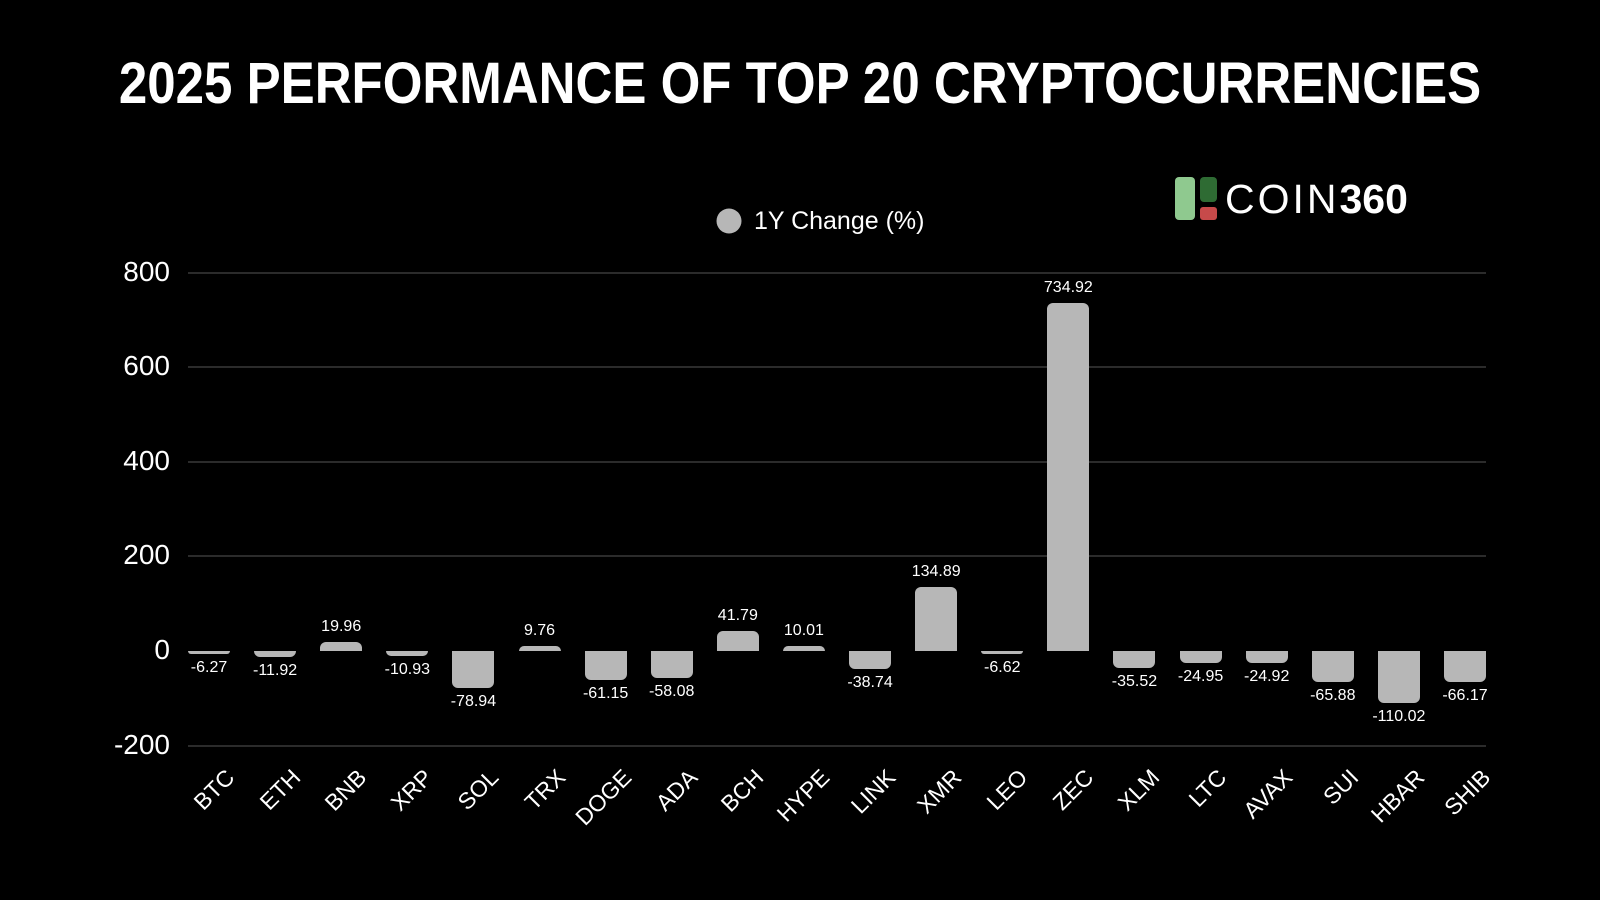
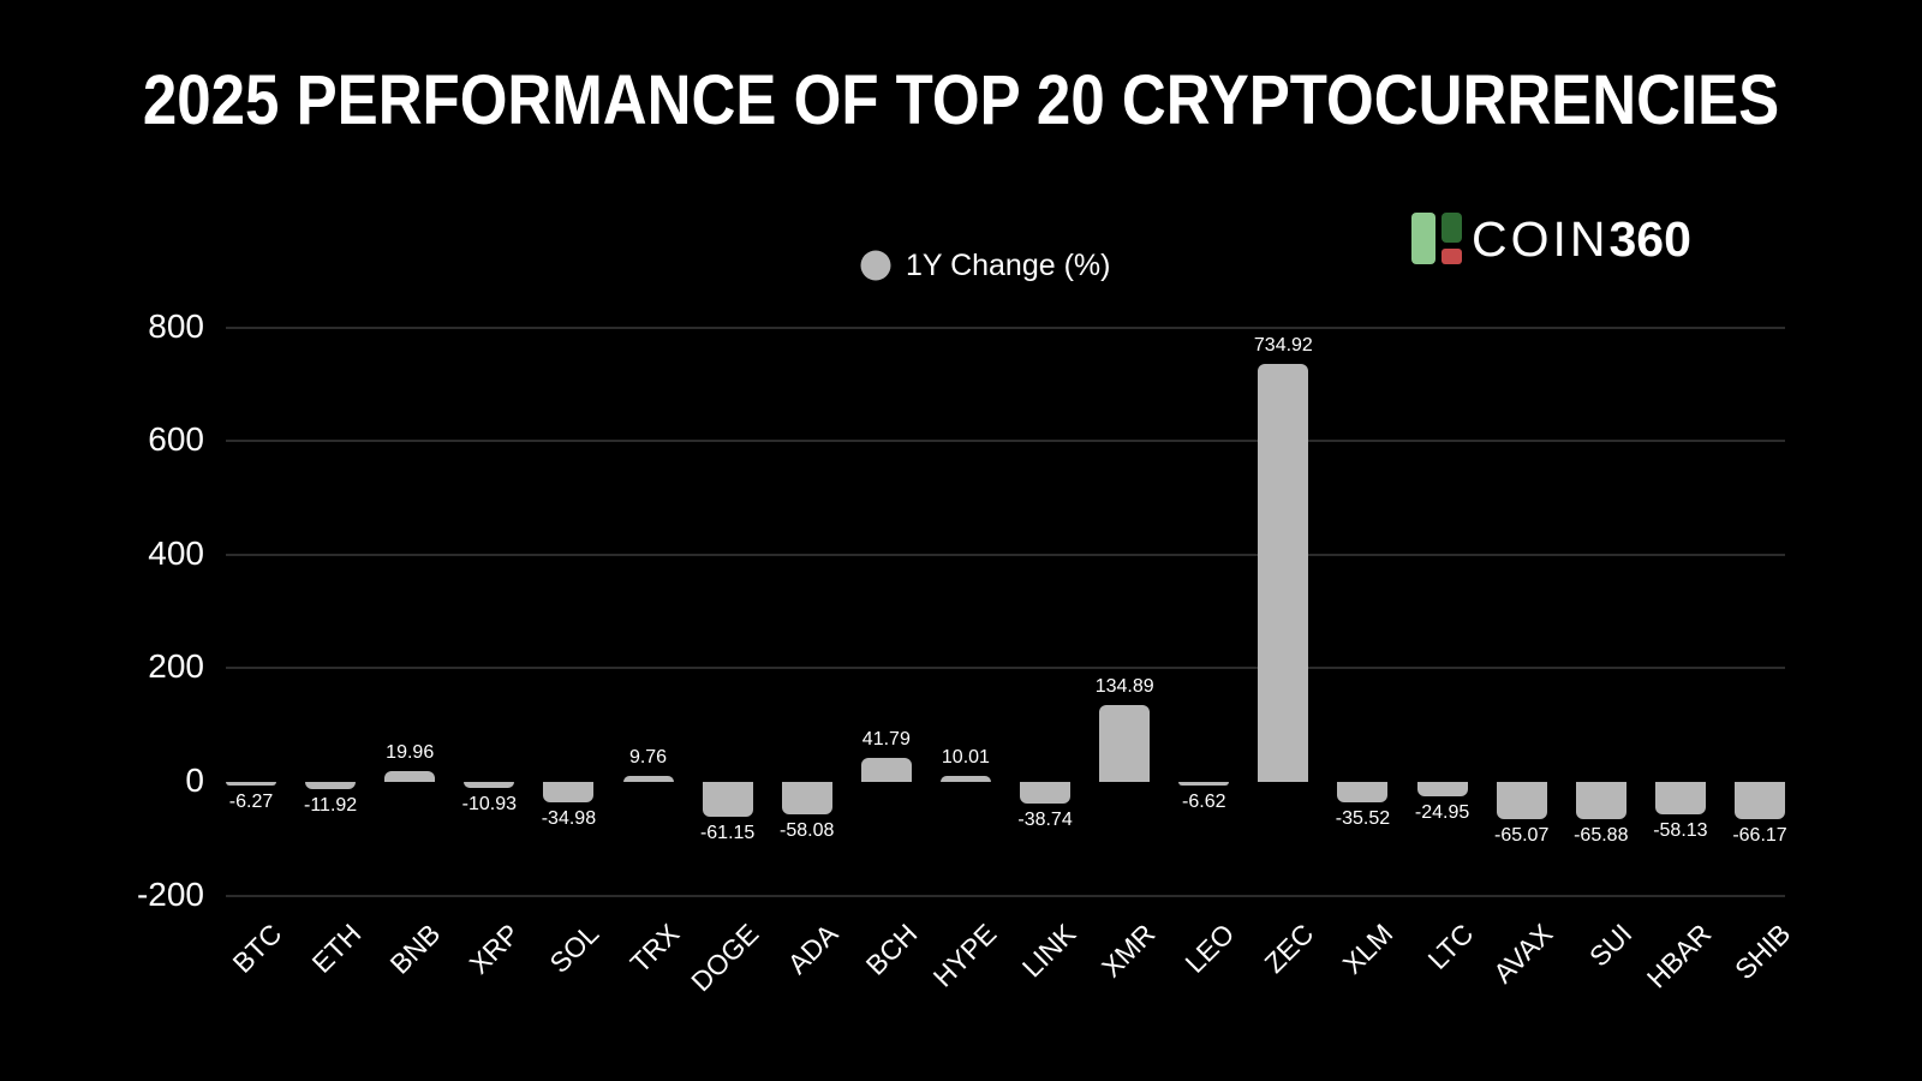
SOL: -78.94 -> -34.98
AVAX: -24.92 -> -65.07
HBAR: -110.02 -> -58.13
